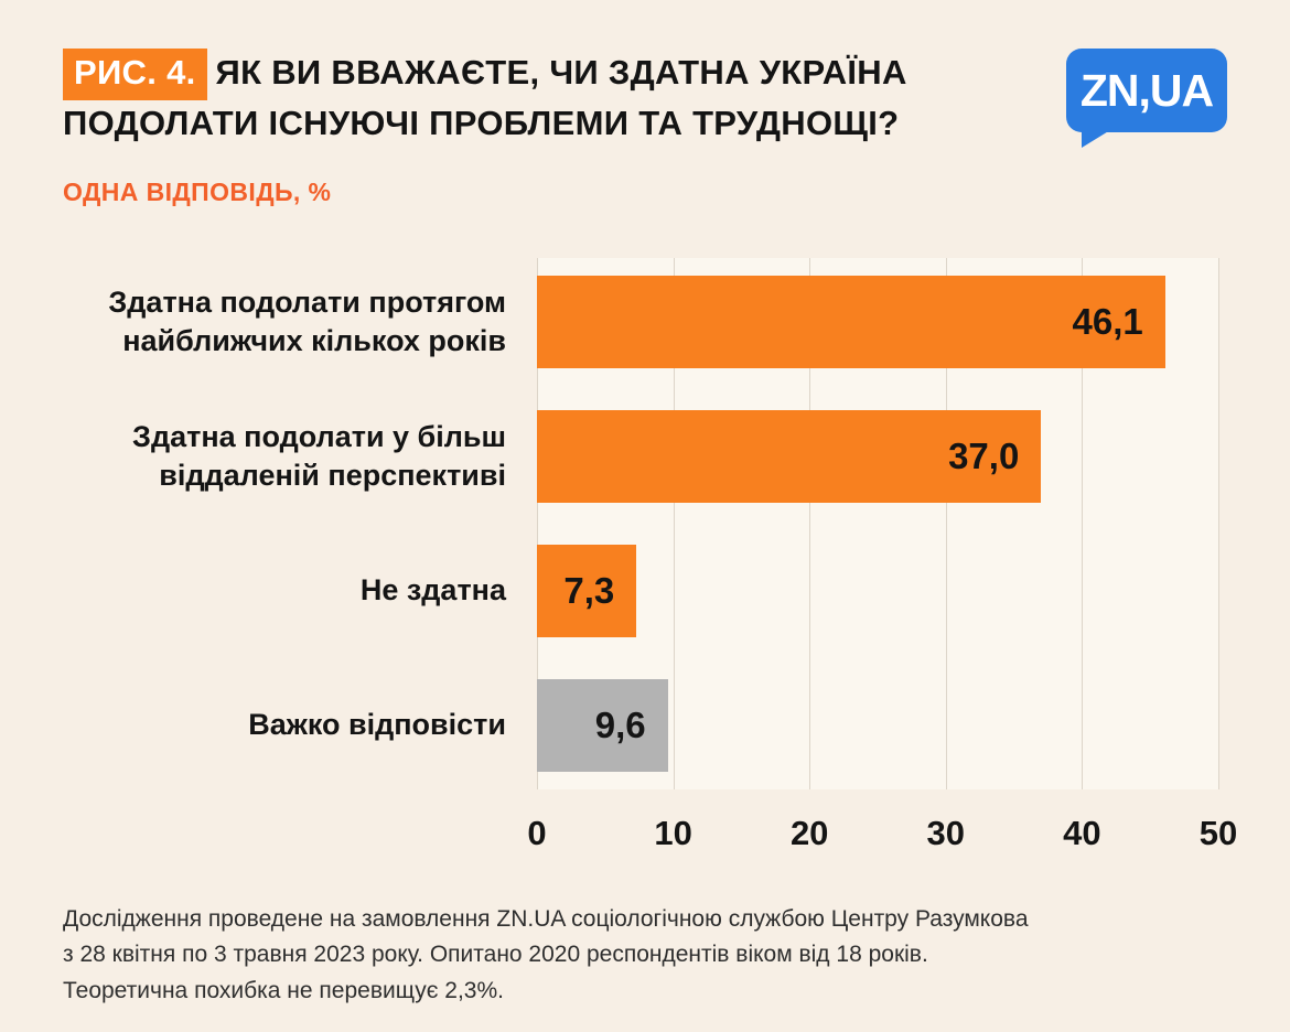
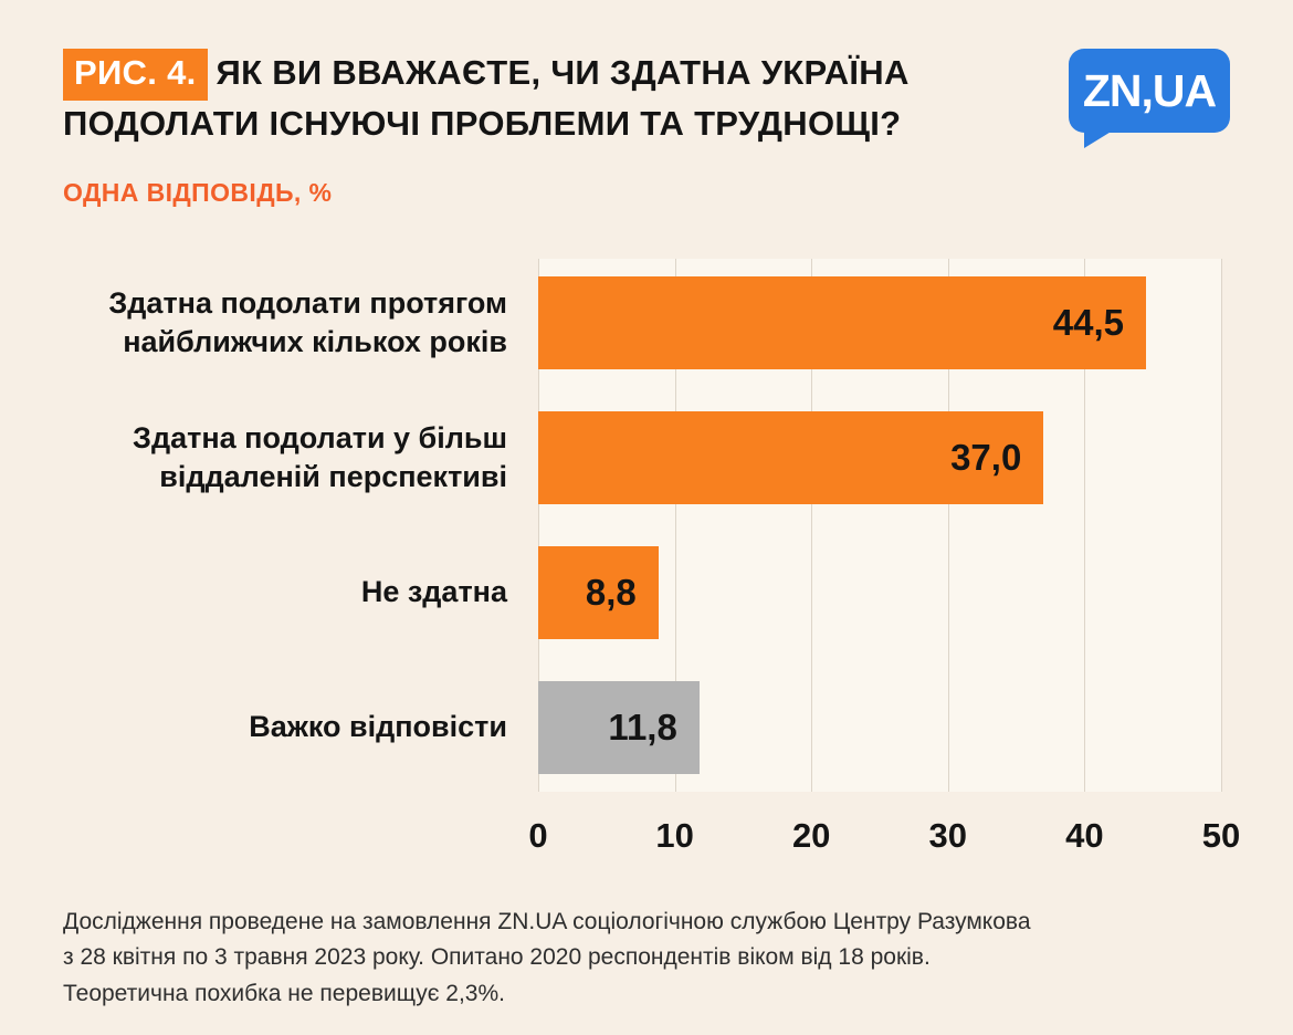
Здатна подолати протягом найближчих кількох років: 46,1 -> 44,5
Не здатна: 7,3 -> 8,8
Важко відповісти: 9,6 -> 11,8
